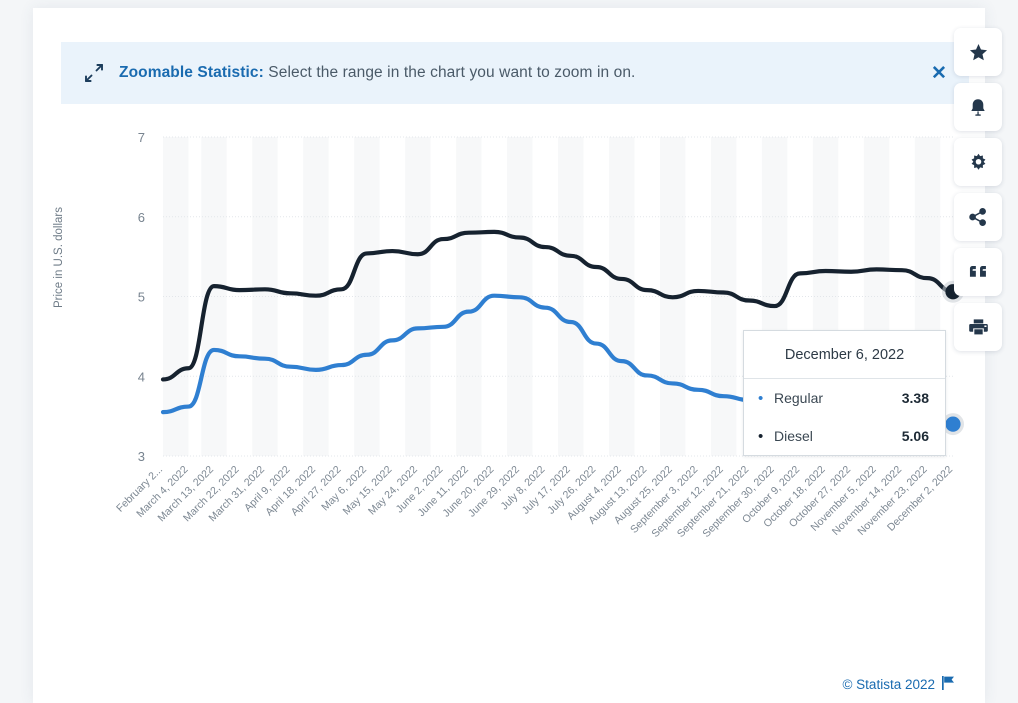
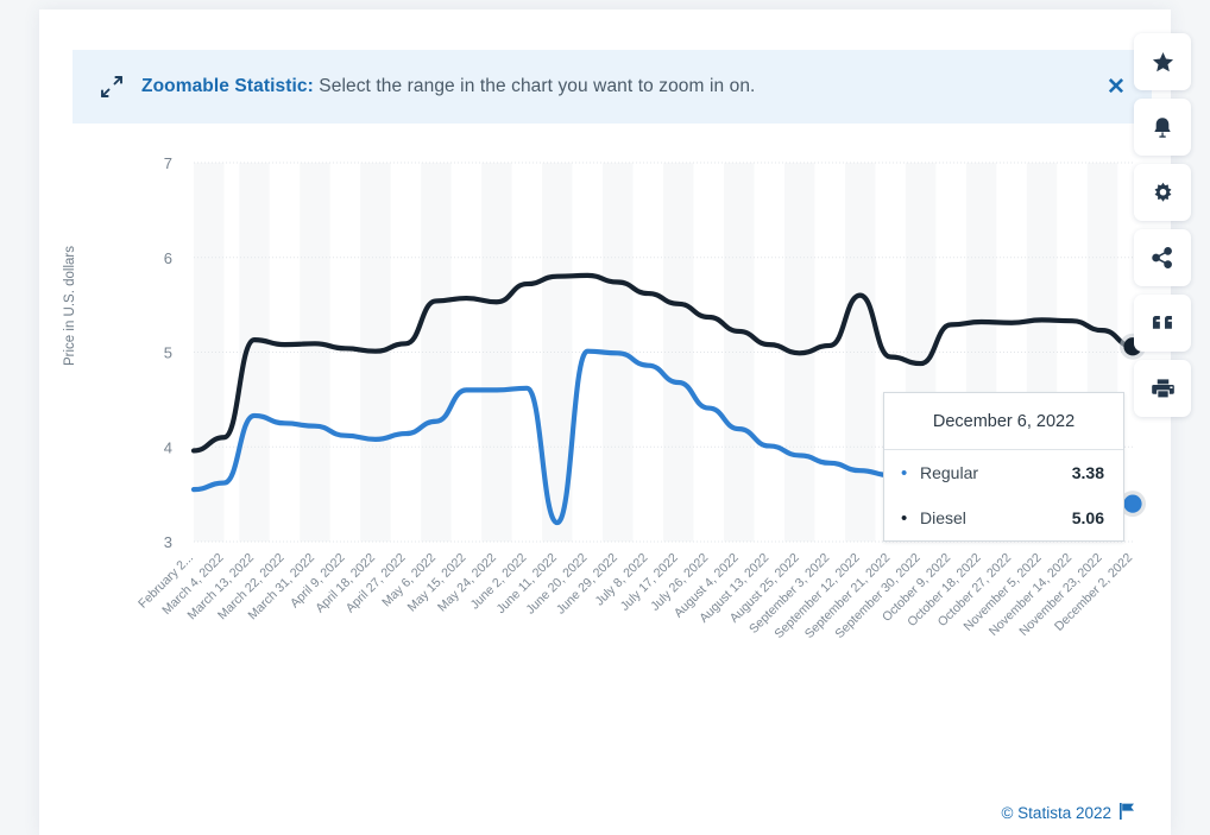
Regular/May 15, 2022: 4.5 -> 4.6
Regular/June 11, 2022: 4.8 -> 3.2
Diesel/September 12, 2022: 5.0 -> 5.6
